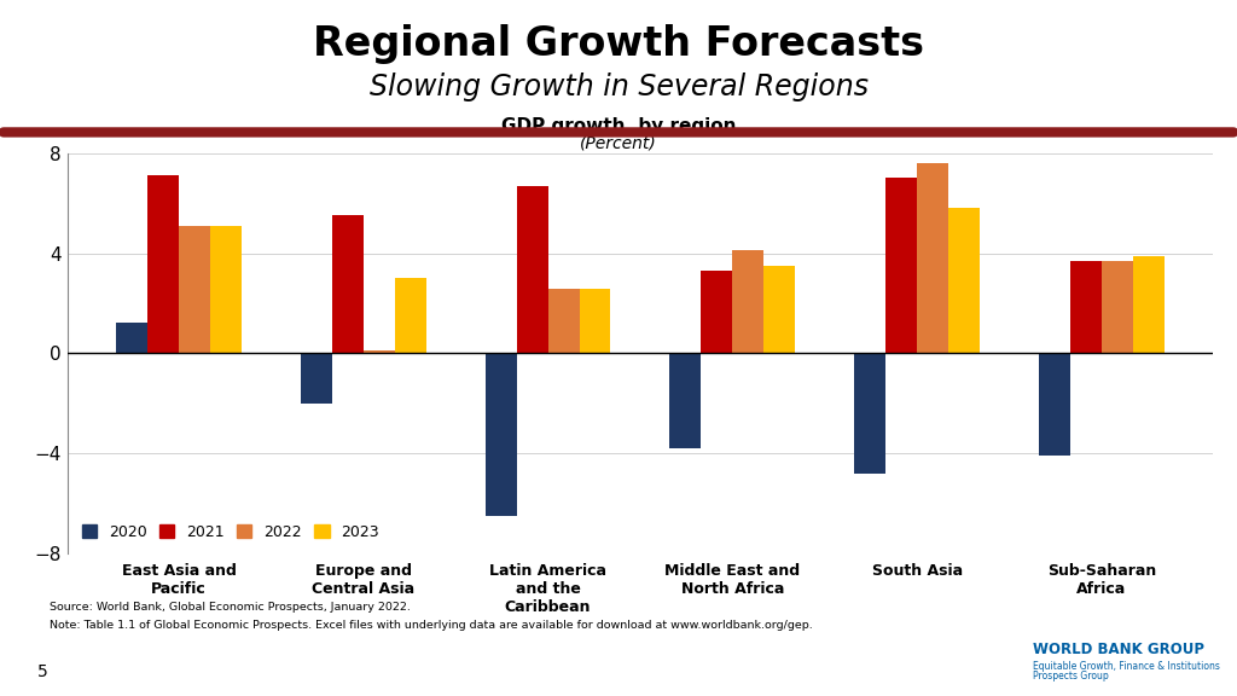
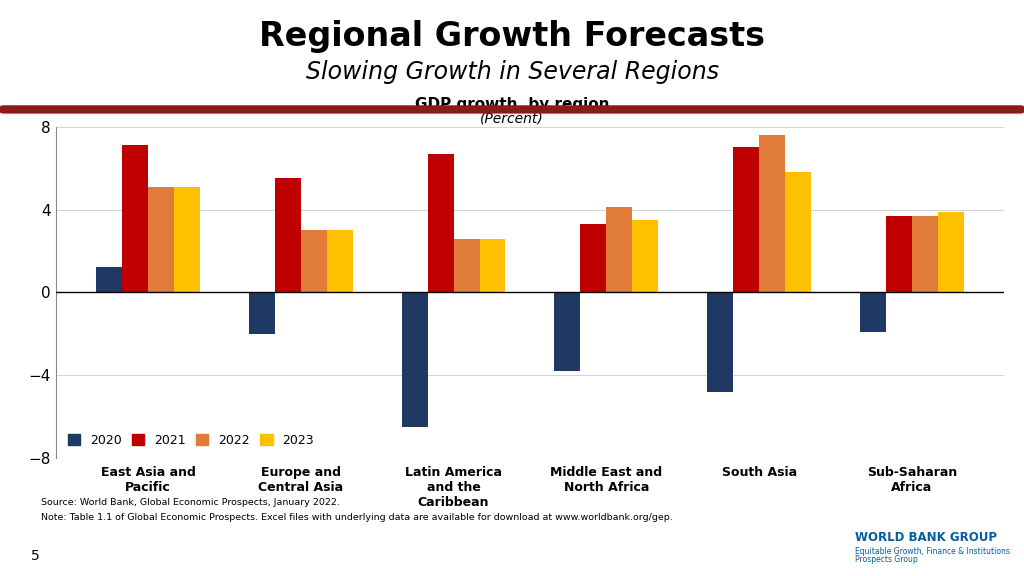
2022/Europe and Central Asia: 0.1 -> 3.0
2020/Sub-Saharan Africa: -4.1 -> -1.9
